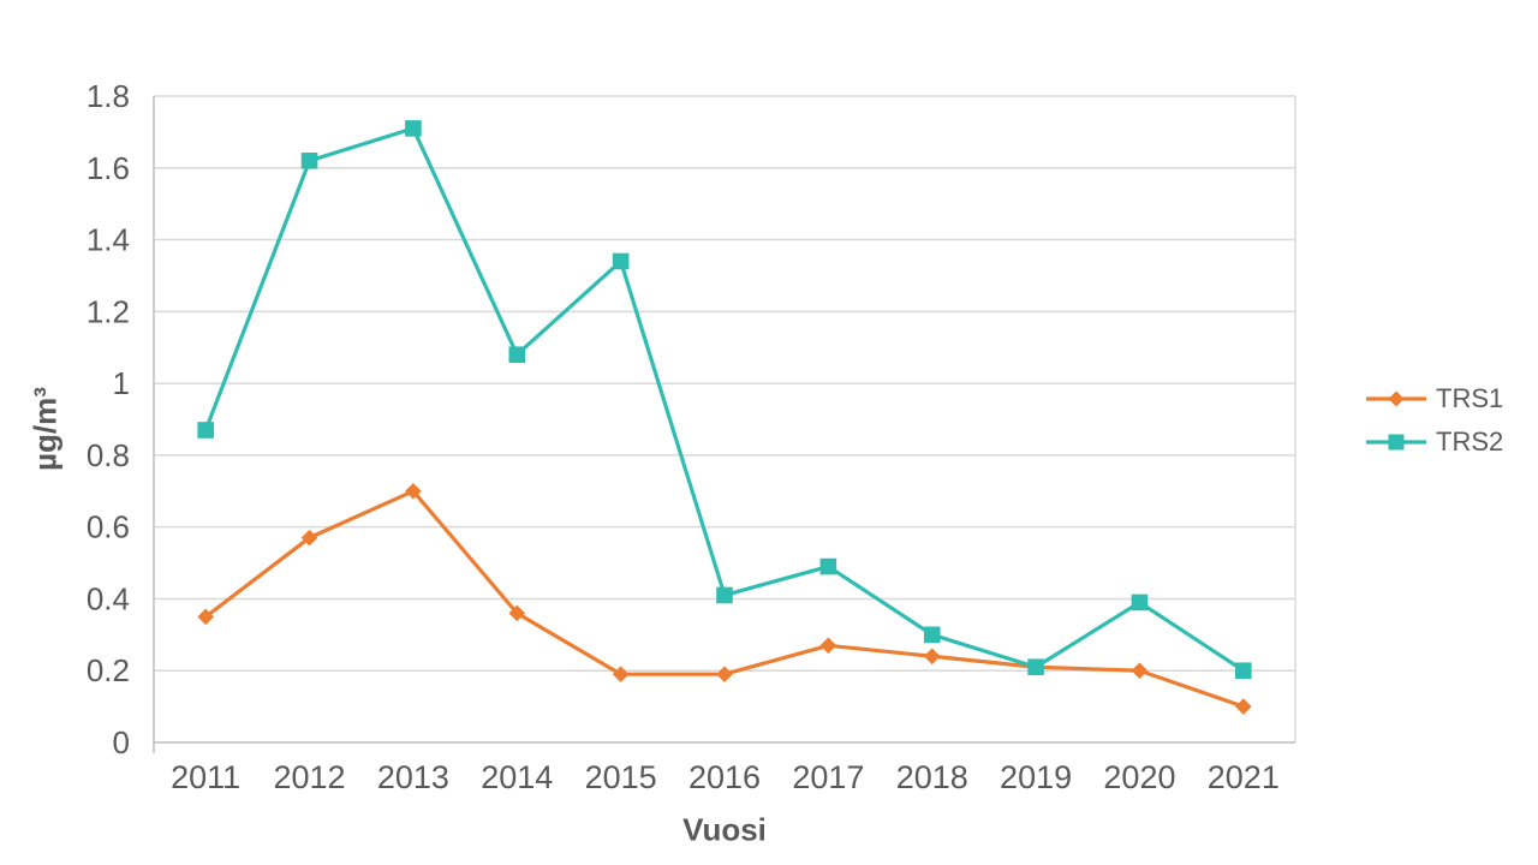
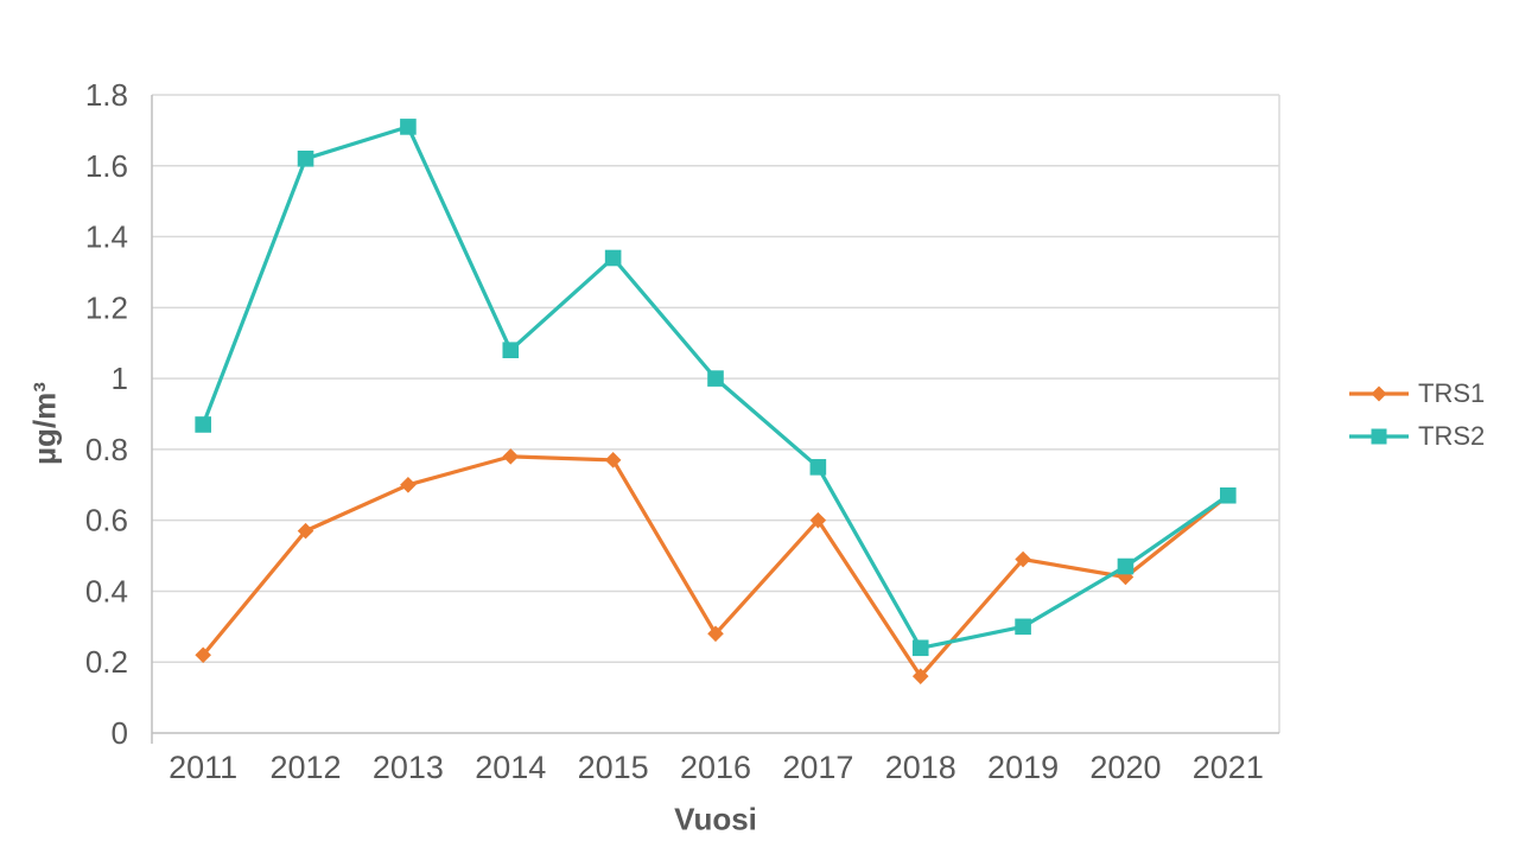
TRS1/2011: 0.35 -> 0.22
TRS1/2014: 0.36 -> 0.78
TRS1/2015: 0.19 -> 0.77
TRS1/2016: 0.19 -> 0.28
TRS2/2016: 0.41 -> 1.00
TRS1/2017: 0.27 -> 0.60
TRS2/2017: 0.49 -> 0.75
TRS1/2018: 0.24 -> 0.16
TRS2/2018: 0.30 -> 0.24
TRS1/2019: 0.21 -> 0.49
TRS2/2019: 0.21 -> 0.30
TRS1/2020: 0.20 -> 0.44
TRS2/2020: 0.39 -> 0.47
TRS1/2021: 0.10 -> 0.67
TRS2/2021: 0.20 -> 0.67
